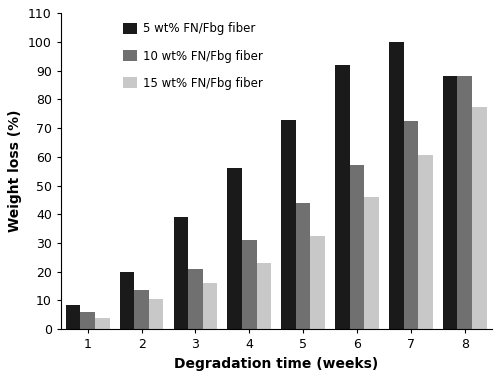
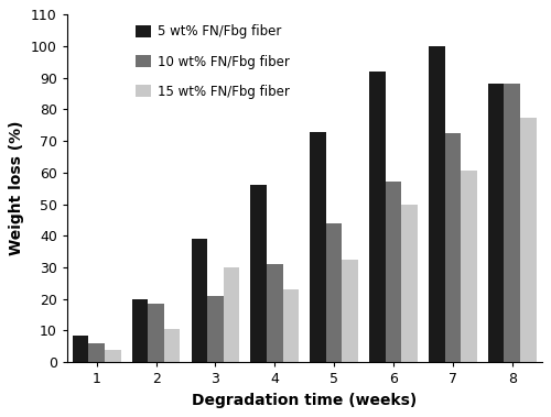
10 wt% FN/Fbg fiber/2: 13.5 -> 18.5
15 wt% FN/Fbg fiber/3: 16.0 -> 30.0
15 wt% FN/Fbg fiber/6: 46.0 -> 50.0
